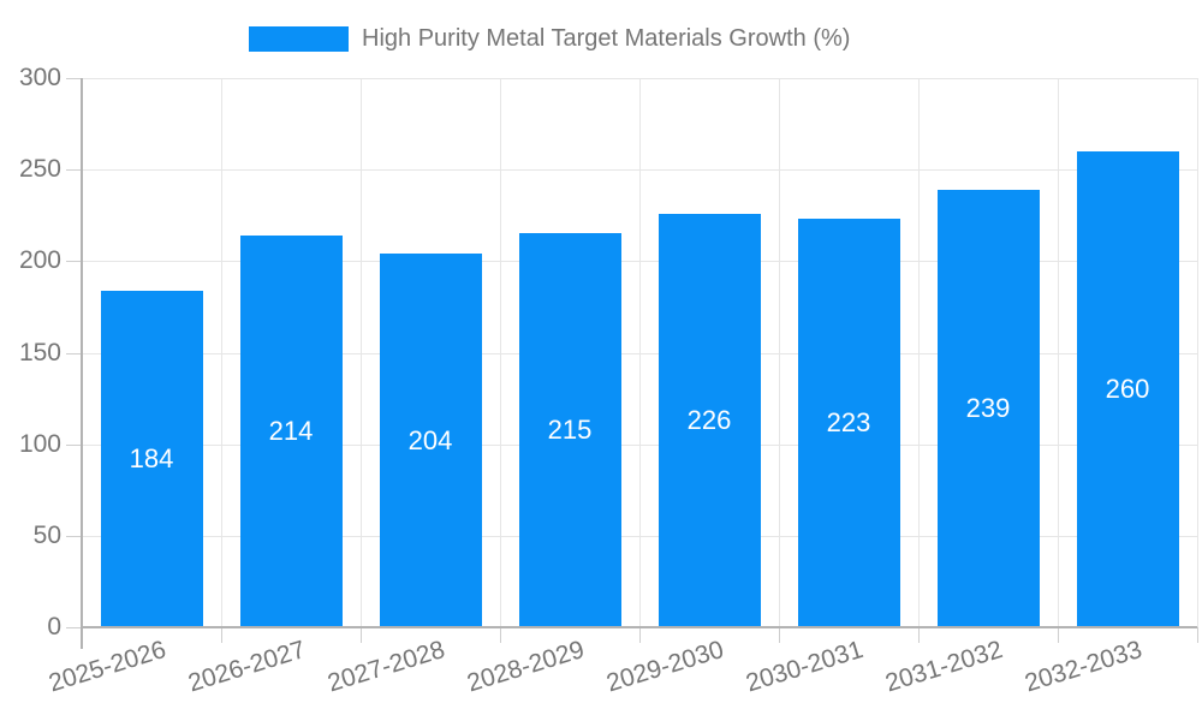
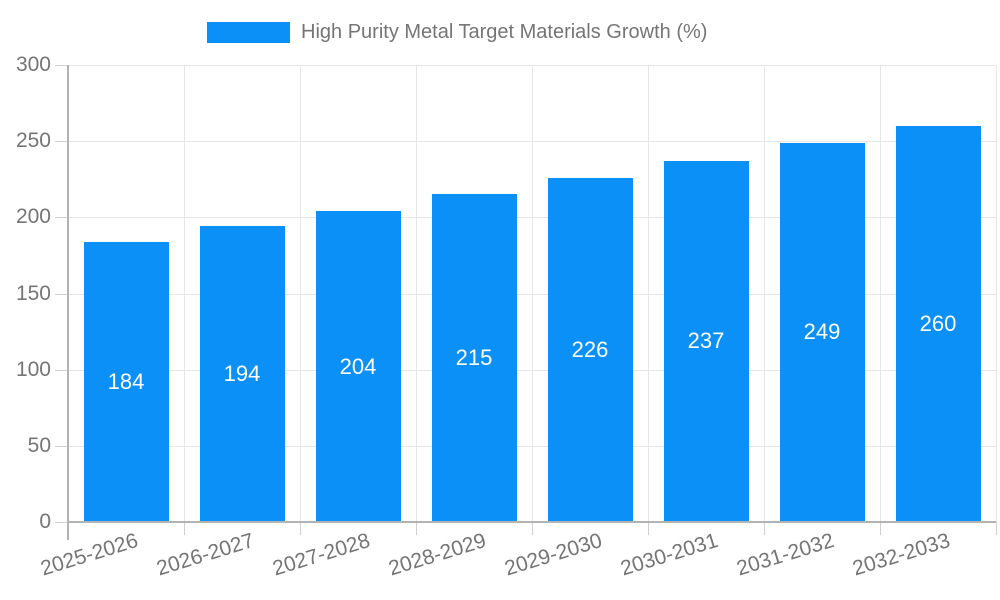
2026-2027: 214 -> 194
2030-2031: 223 -> 237
2031-2032: 239 -> 249
